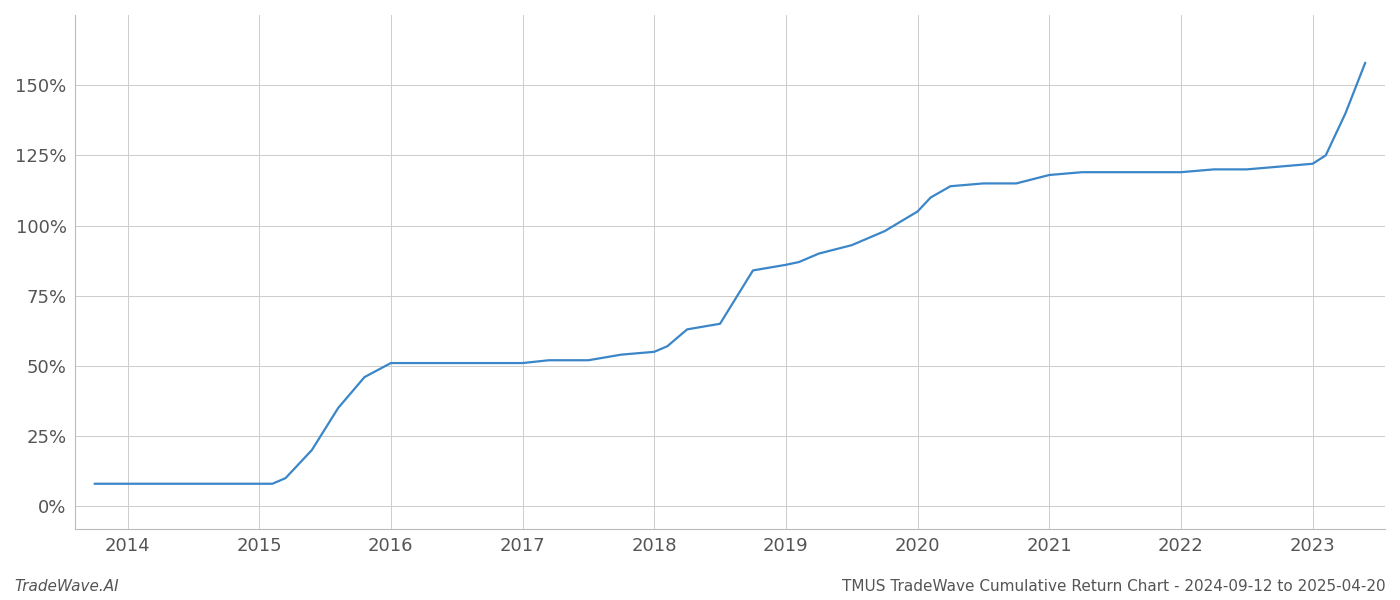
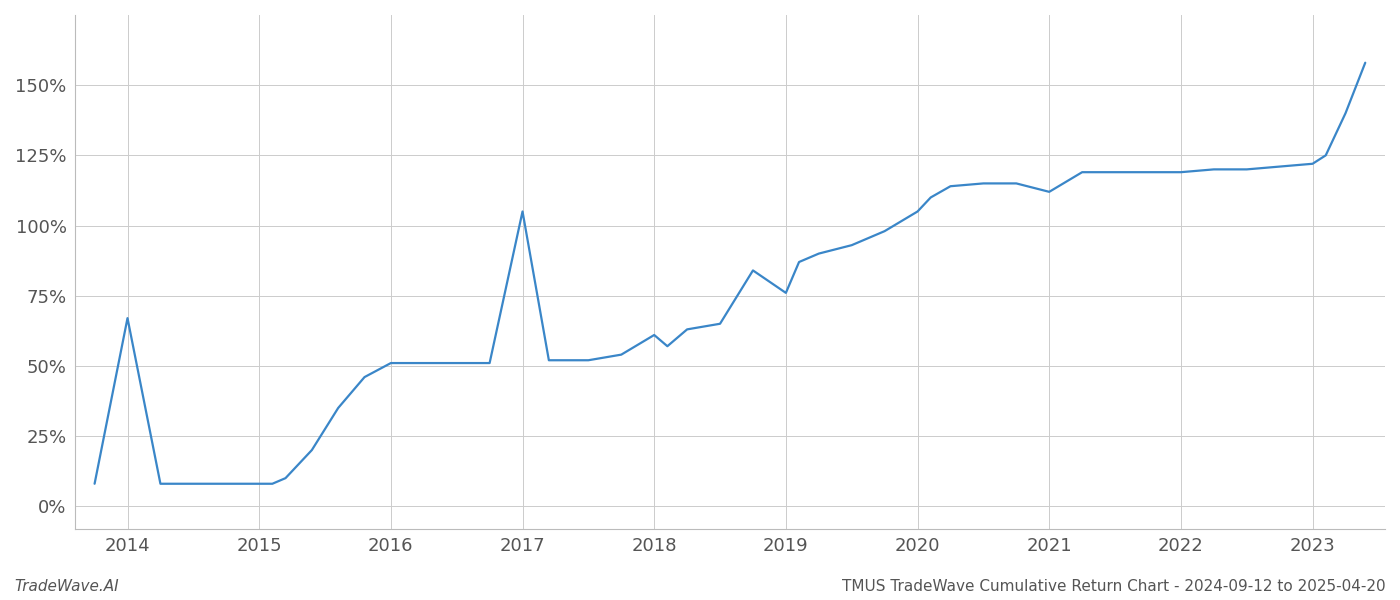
2014: 8% -> 67%
2017: 51% -> 105%
2018: 55% -> 61%
2019: 86% -> 76%
2021: 118% -> 112%
